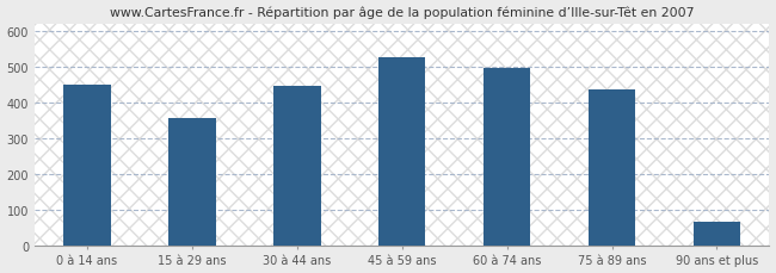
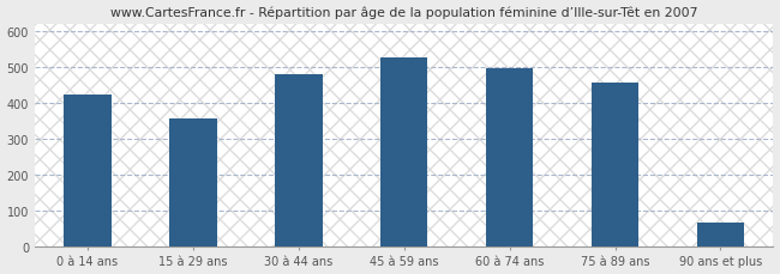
0 à 14 ans: 450 -> 422
30 à 44 ans: 445 -> 481
75 à 89 ans: 435 -> 458
